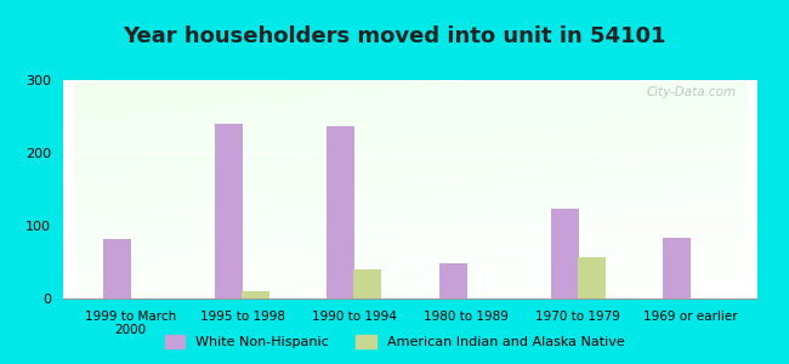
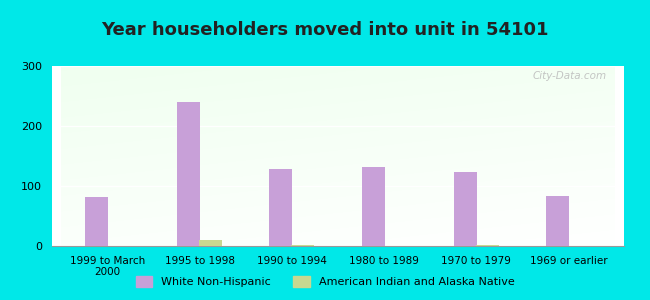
White Non-Hispanic/1990 to 1994: 236 -> 128
American Indian and Alaska Native/1990 to 1994: 40 -> 2
White Non-Hispanic/1980 to 1989: 48 -> 132
American Indian and Alaska Native/1970 to 1979: 56 -> 2
